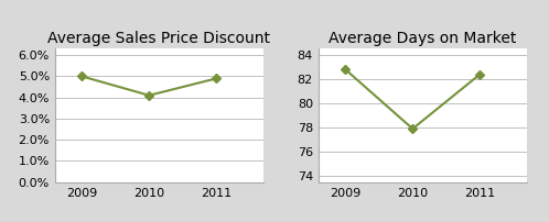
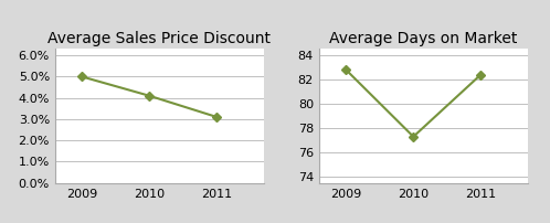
Average Sales Price Discount/2011: 4.9% -> 3.1%
Average Days on Market/2010: 77.9 -> 77.3
